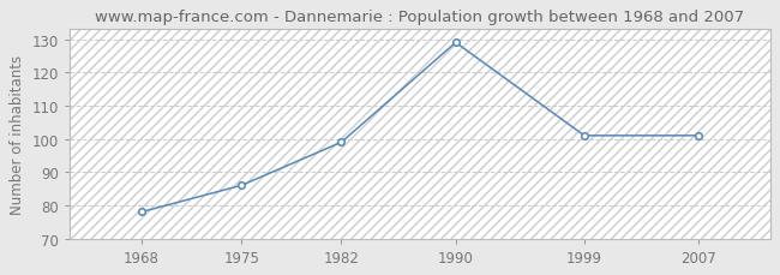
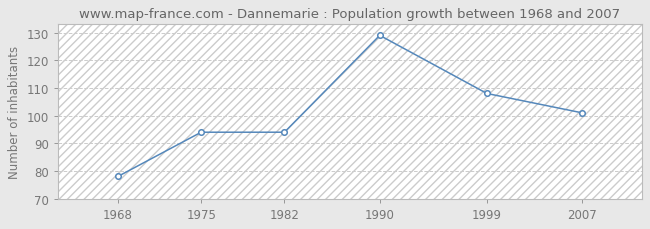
1975: 86 -> 94
1982: 99 -> 94
1999: 101 -> 108
